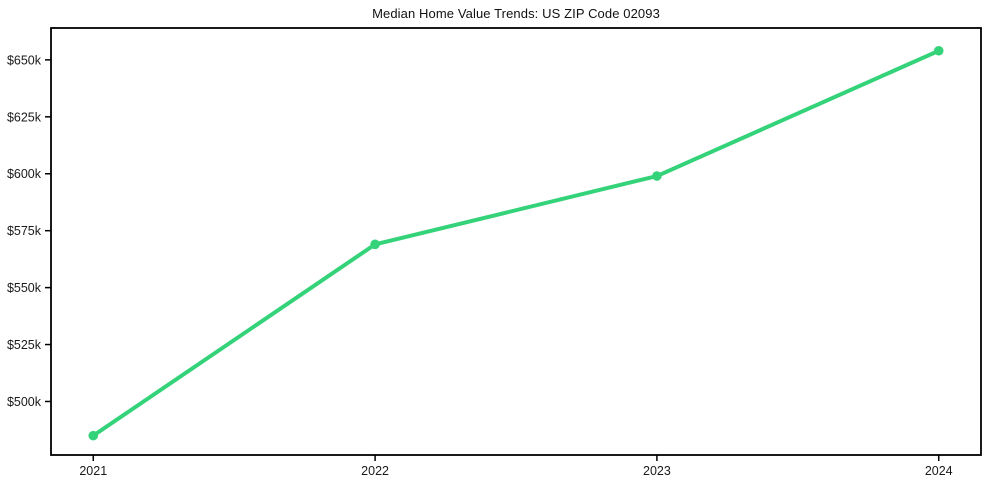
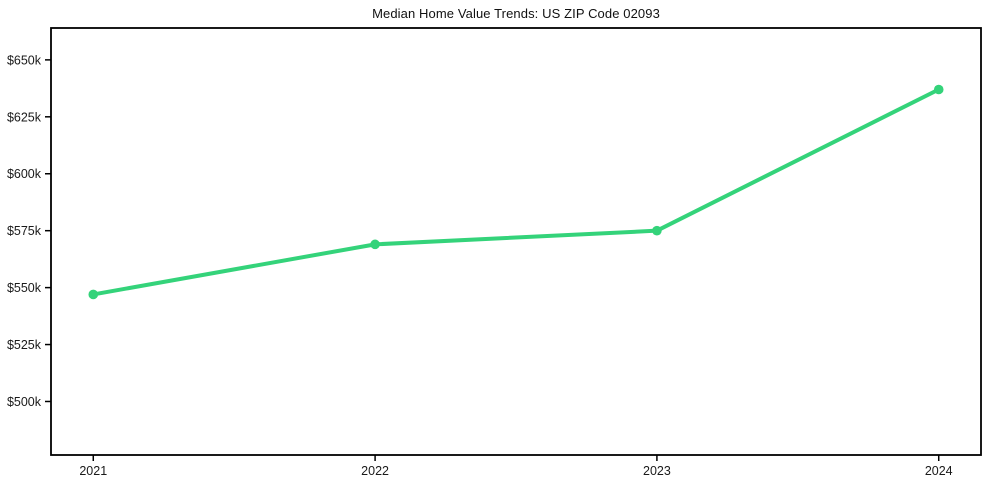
2021: $485k -> $547k
2023: $599k -> $575k
2024: $654k -> $637k
